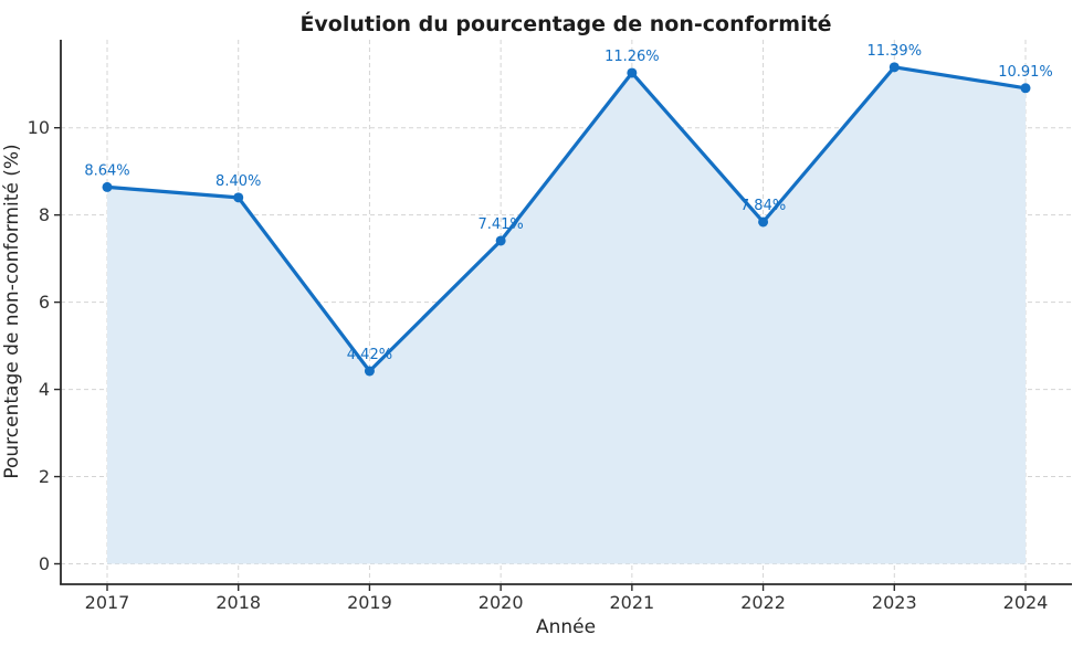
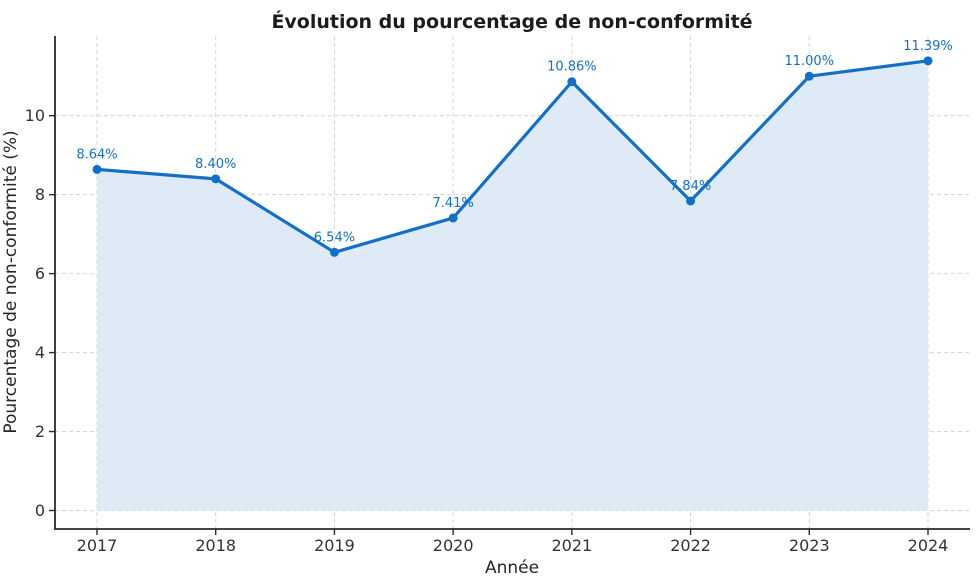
2019: 4.42% -> 6.54%
2021: 11.26% -> 10.86%
2023: 11.39% -> 11.00%
2024: 10.91% -> 11.39%
